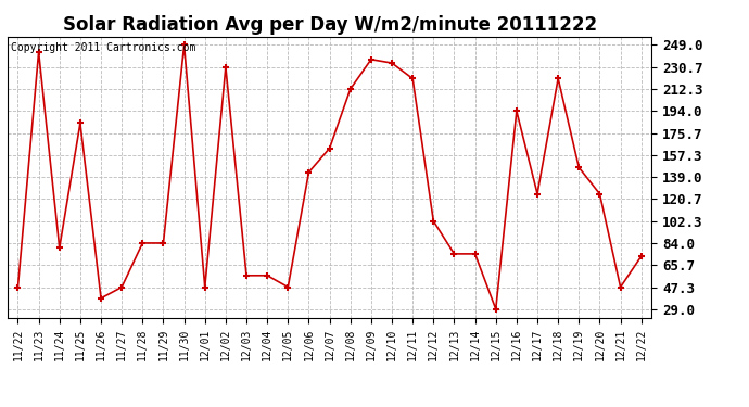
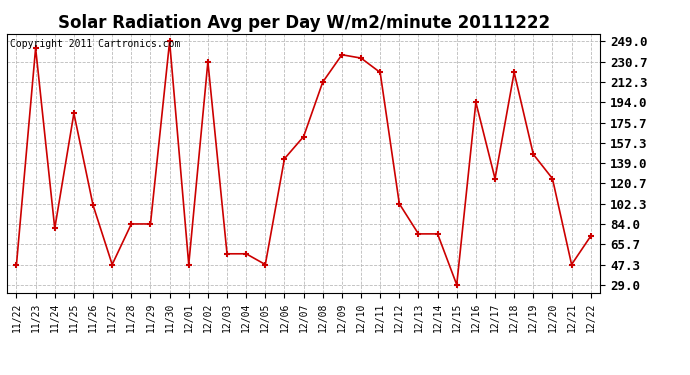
11/26: 38 -> 101
